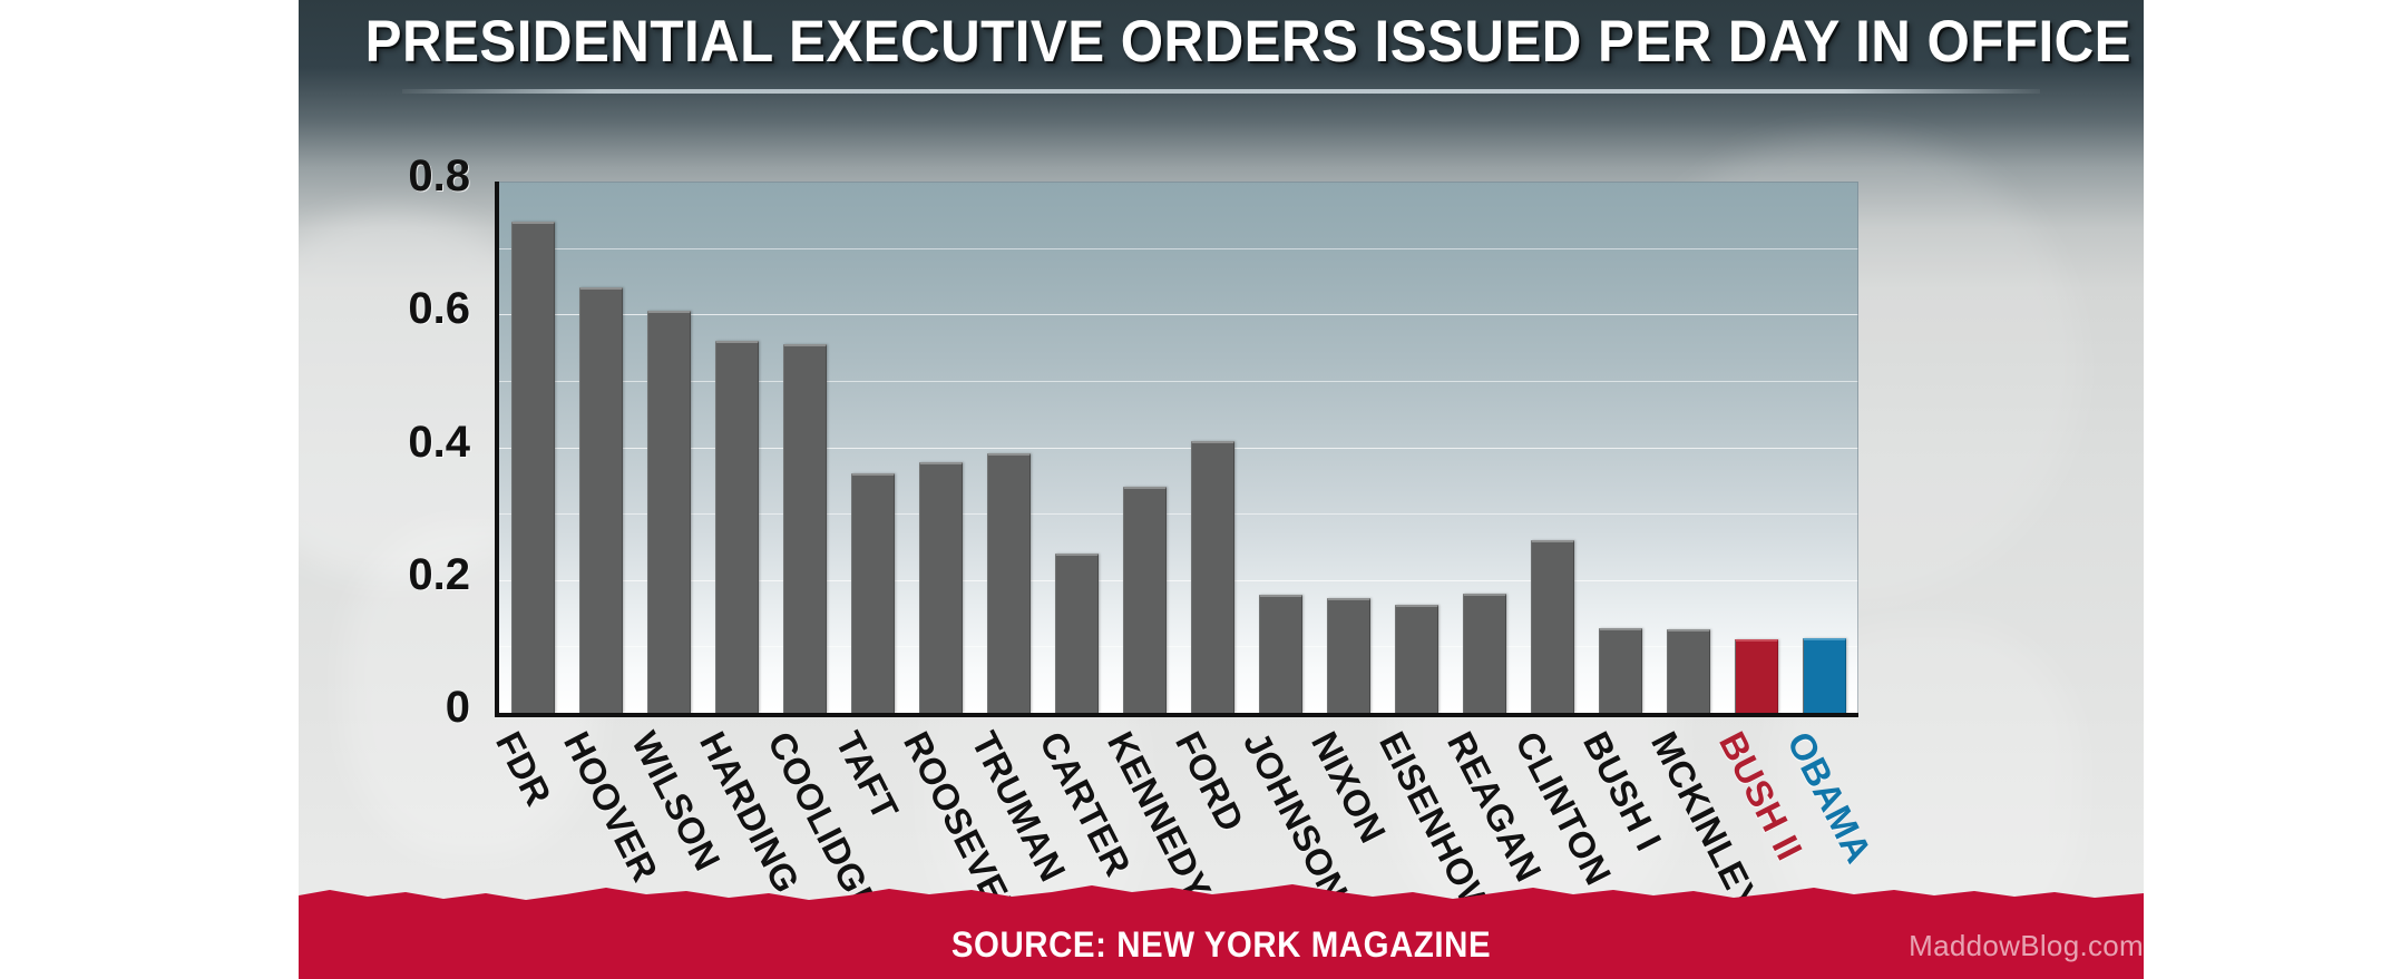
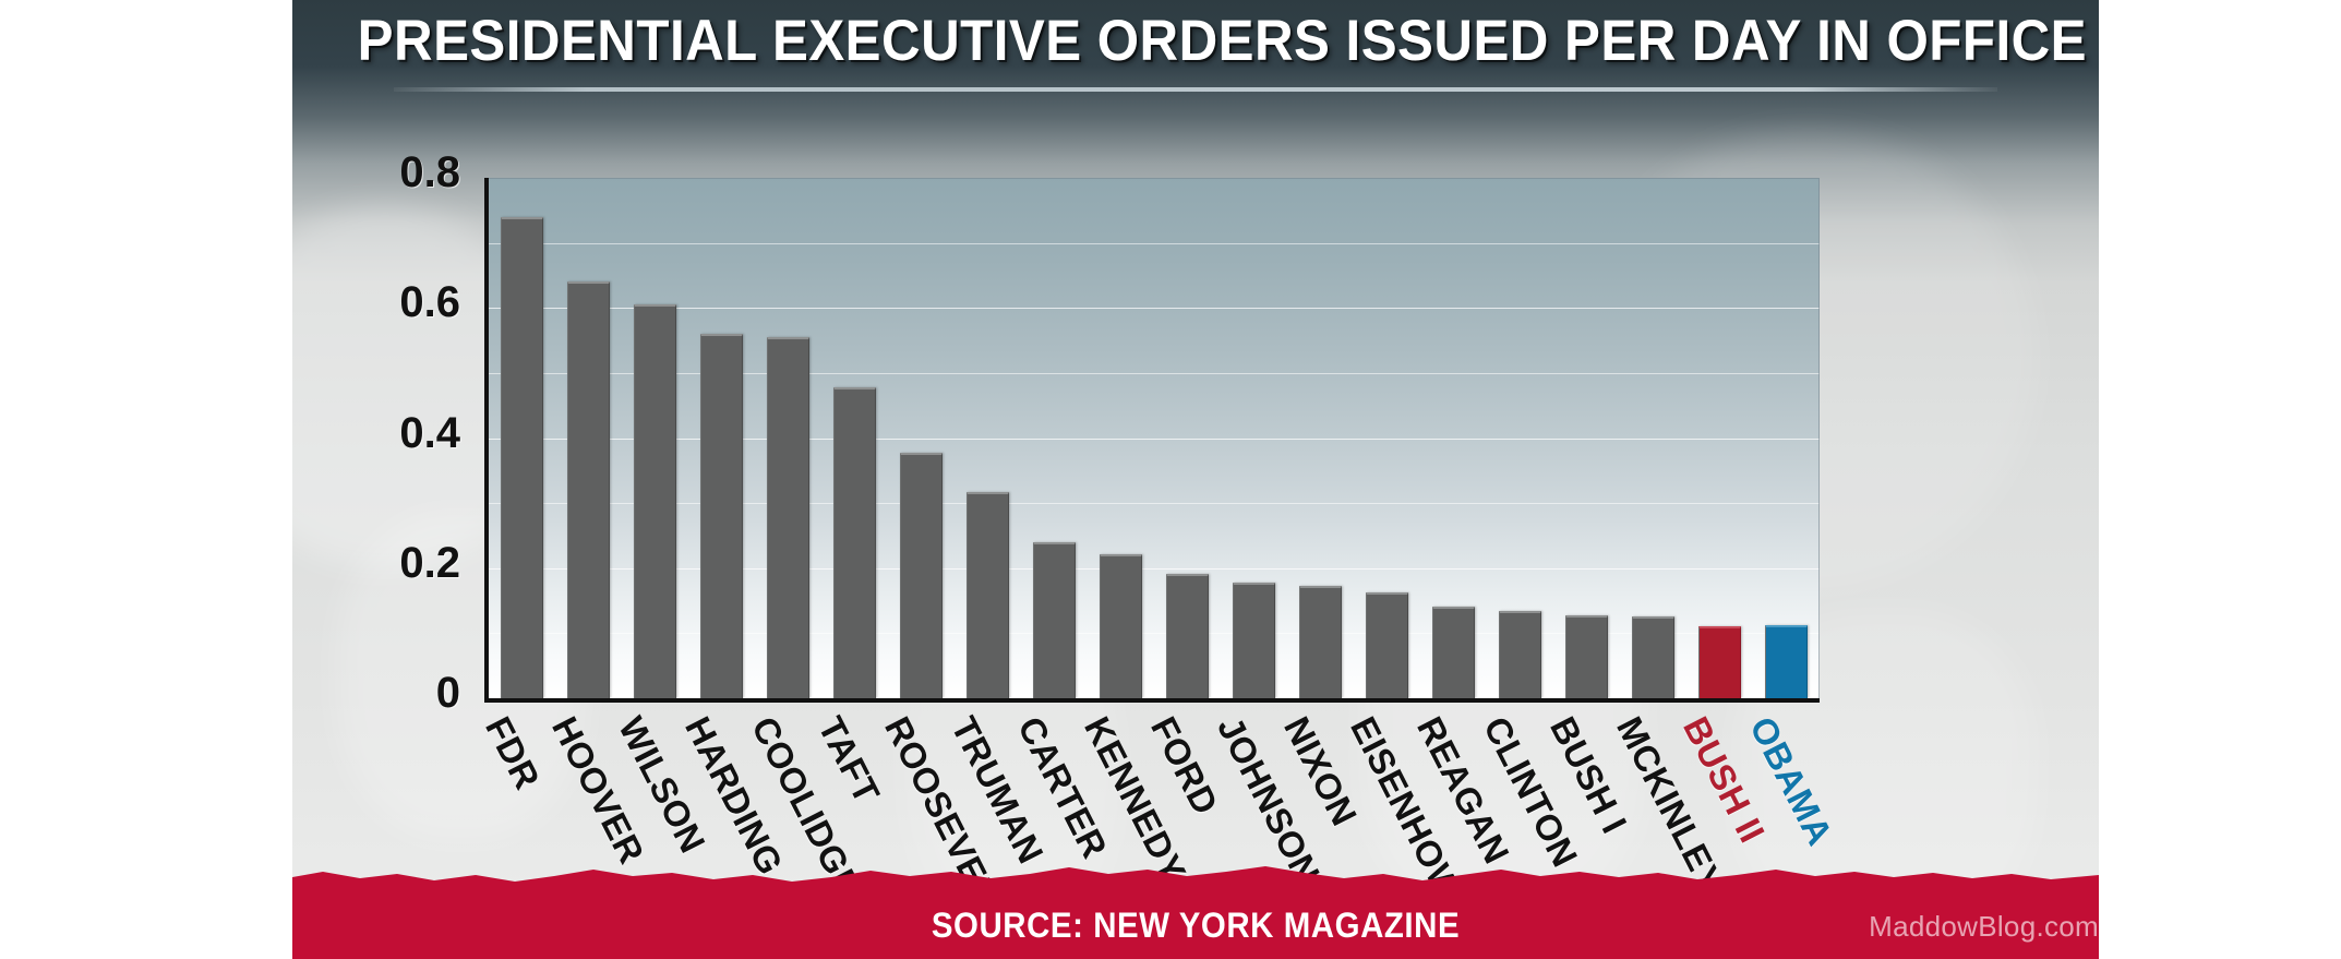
TAFT: 0.36 -> 0.48
TRUMAN: 0.39 -> 0.32
KENNEDY: 0.34 -> 0.22
FORD: 0.41 -> 0.19
REAGAN: 0.18 -> 0.14
CLINTON: 0.26 -> 0.13
